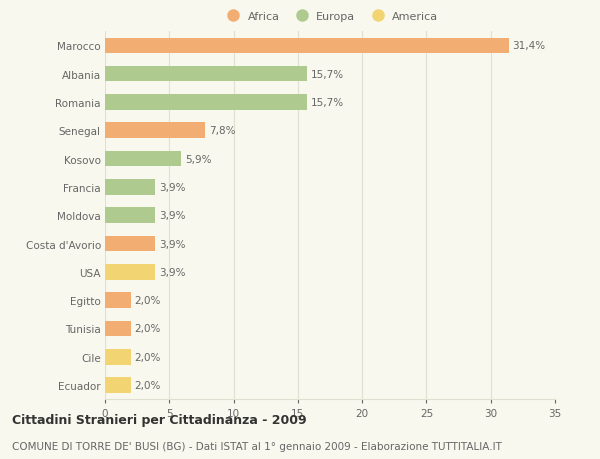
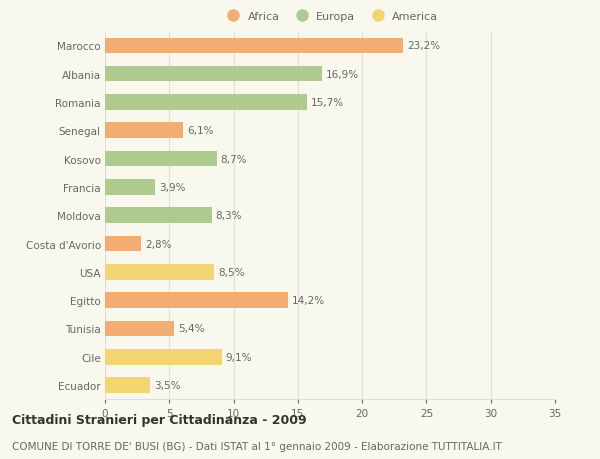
Marocco: 31,4% -> 23,2%
Albania: 15,7% -> 16,9%
Senegal: 7,8% -> 6,1%
Kosovo: 5,9% -> 8,7%
Moldova: 3,9% -> 8,3%
Costa d'Avorio: 3,9% -> 2,8%
USA: 3,9% -> 8,5%
Egitto: 2,0% -> 14,2%
Tunisia: 2,0% -> 5,4%
Cile: 2,0% -> 9,1%
Ecuador: 2,0% -> 3,5%
